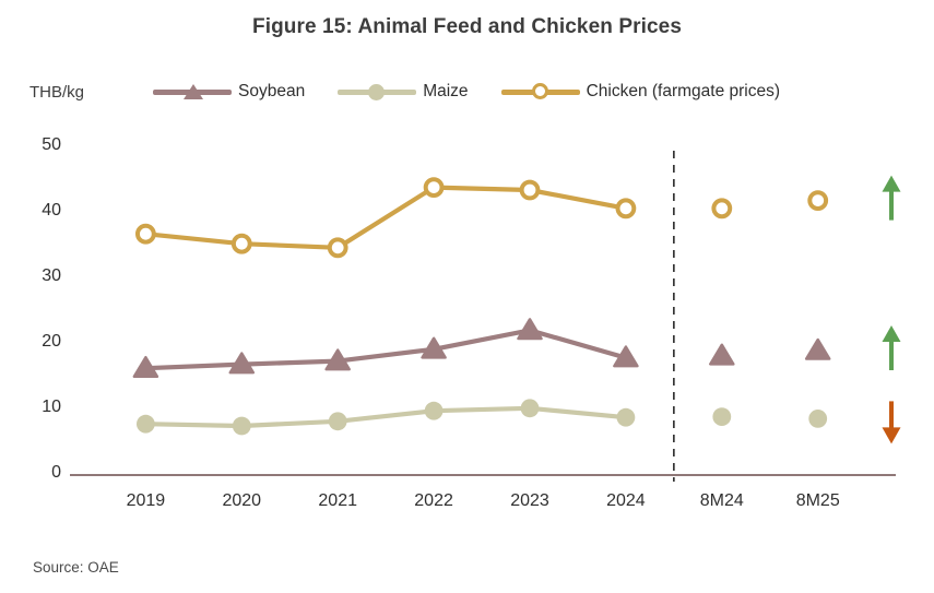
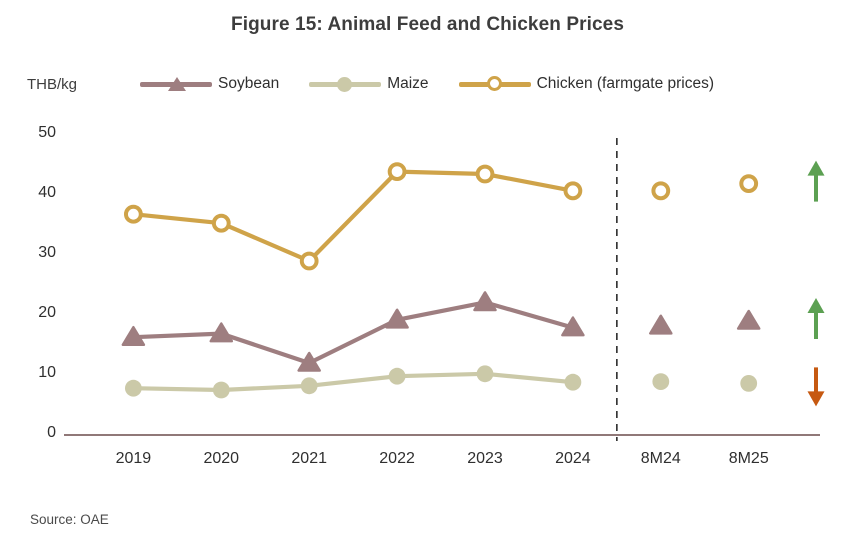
Soybean/2021: 17 -> 12
Chicken (farmgate prices)/2021: 35 -> 29
